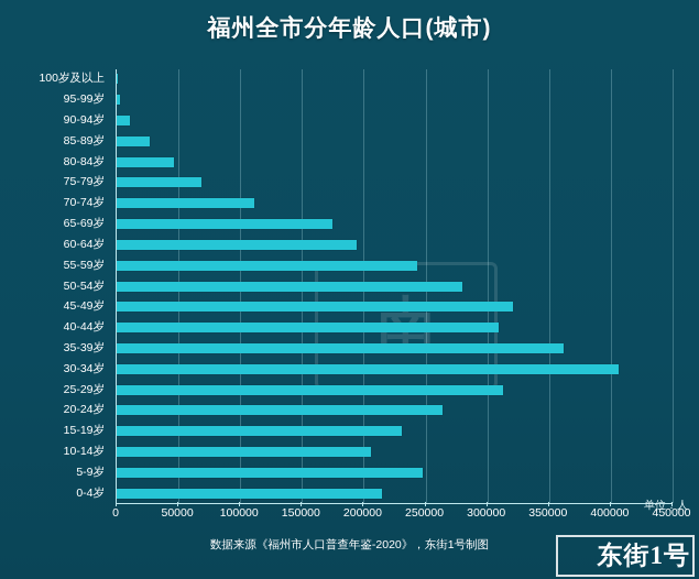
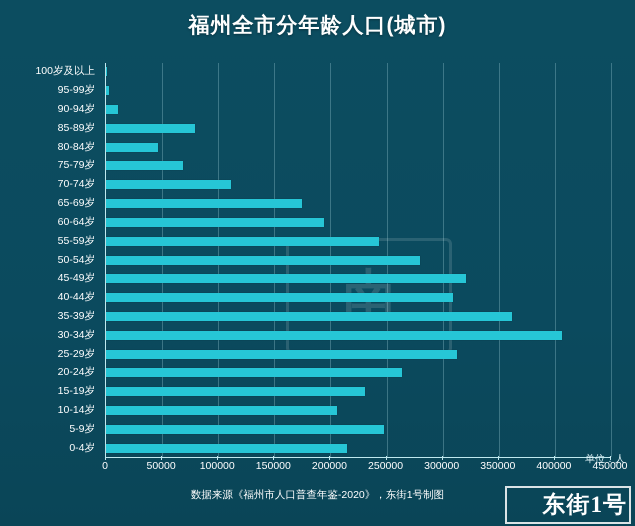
85-89岁: 27000 -> 79000
